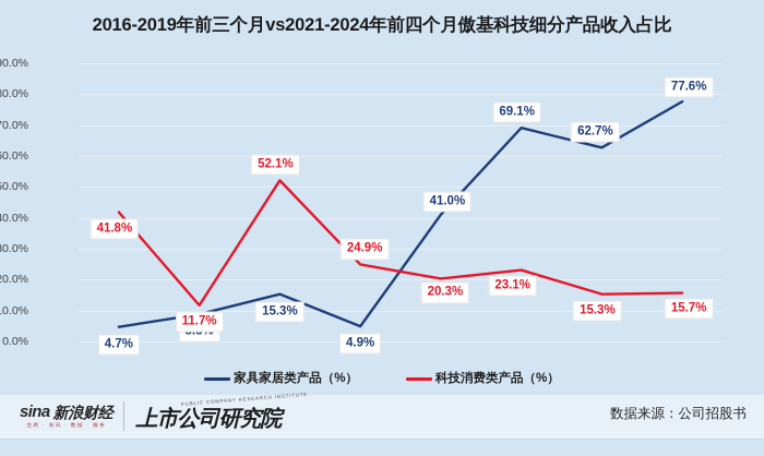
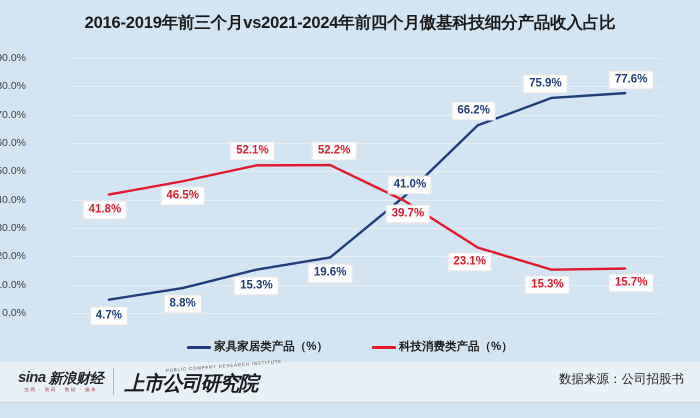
科技消费类产品（%）/2017: 11.7% -> 46.5%
家具家居类产品（%）/2019M1-M3: 4.9% -> 19.6%
科技消费类产品（%）/2019M1-M3: 24.9% -> 52.2%
科技消费类产品（%）/2021: 20.3% -> 39.7%
家具家居类产品（%）/2022: 69.1% -> 66.2%
家具家居类产品（%）/2023: 62.7% -> 75.9%
